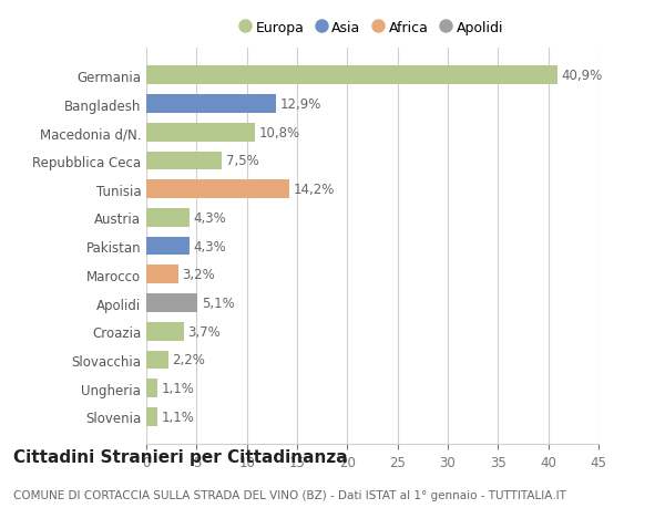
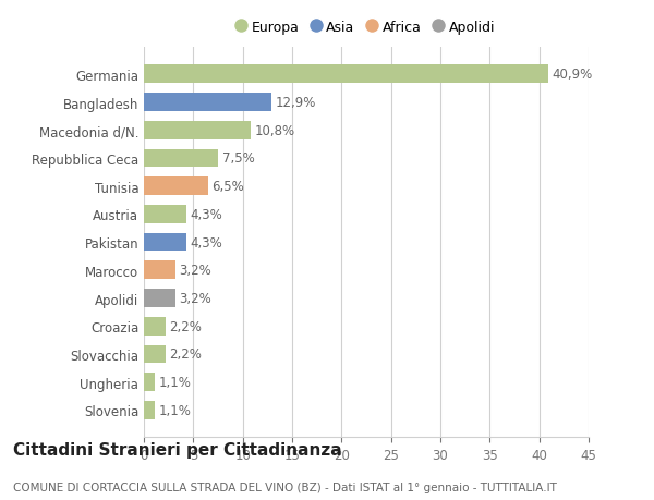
Tunisia: 14,2% -> 6,5%
Apolidi: 5,1% -> 3,2%
Croazia: 3,7% -> 2,2%
